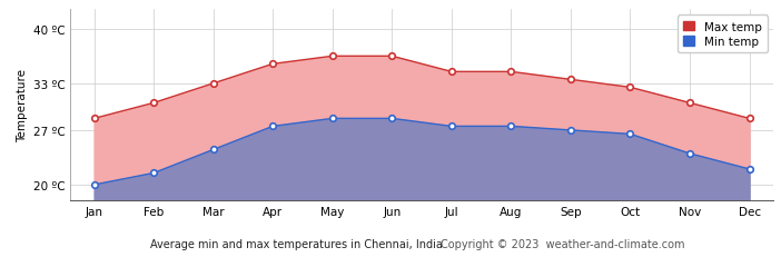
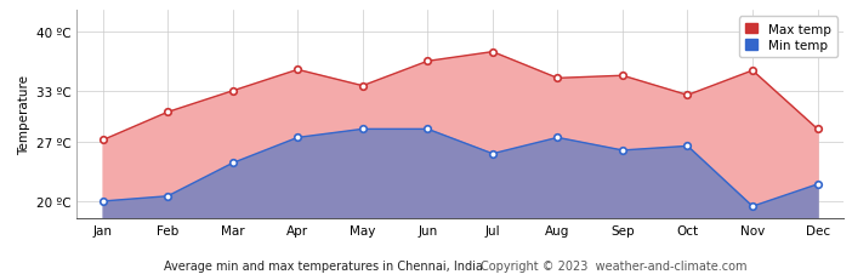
Max temp/Jan: 28.5 ºC -> 27.2 ºC
Min temp/Feb: 21.5 ºC -> 20.6 ºC
Max temp/May: 36.5 ºC -> 33.6 ºC
Max temp/Jul: 34.5 ºC -> 37.6 ºC
Min temp/Jul: 27.5 ºC -> 25.6 ºC
Max temp/Sep: 33.5 ºC -> 34.8 ºC
Min temp/Sep: 27.0 ºC -> 26.0 ºC
Max temp/Nov: 30.5 ºC -> 35.4 ºC
Min temp/Nov: 24.0 ºC -> 19.4 ºC
